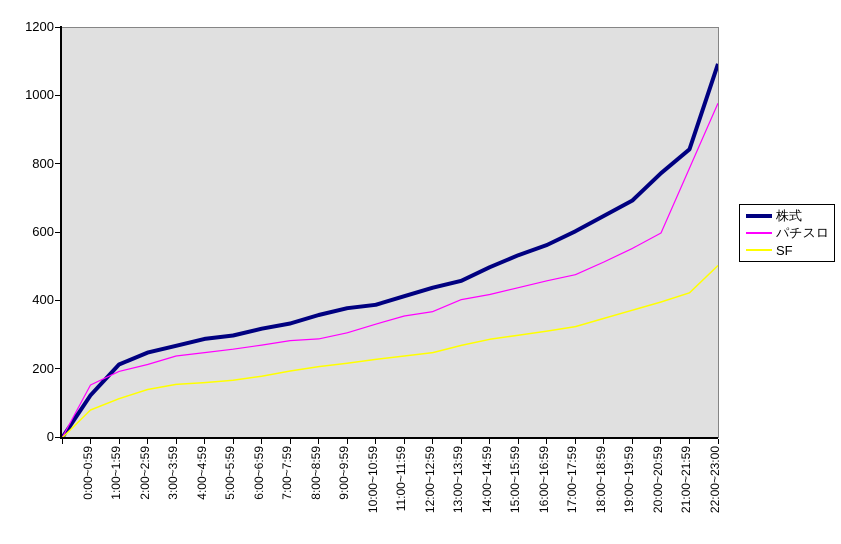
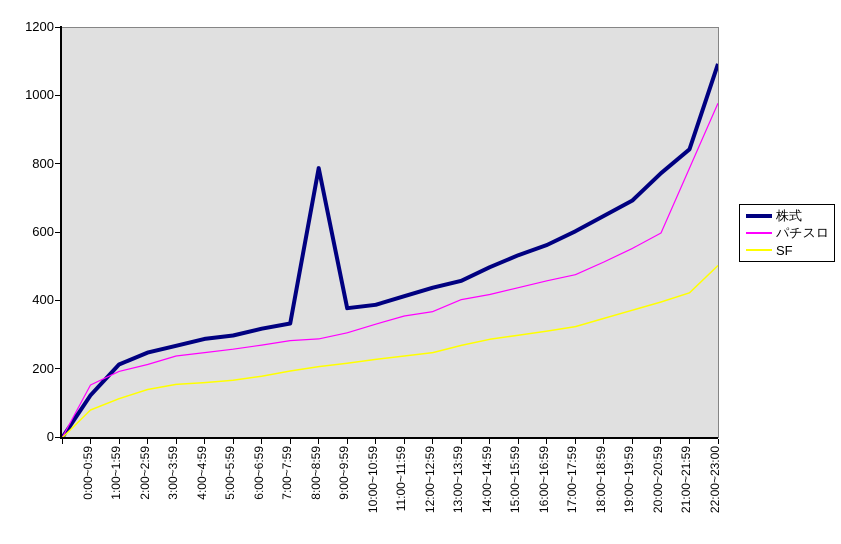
株式/8:00~8:59: 360 -> 790
